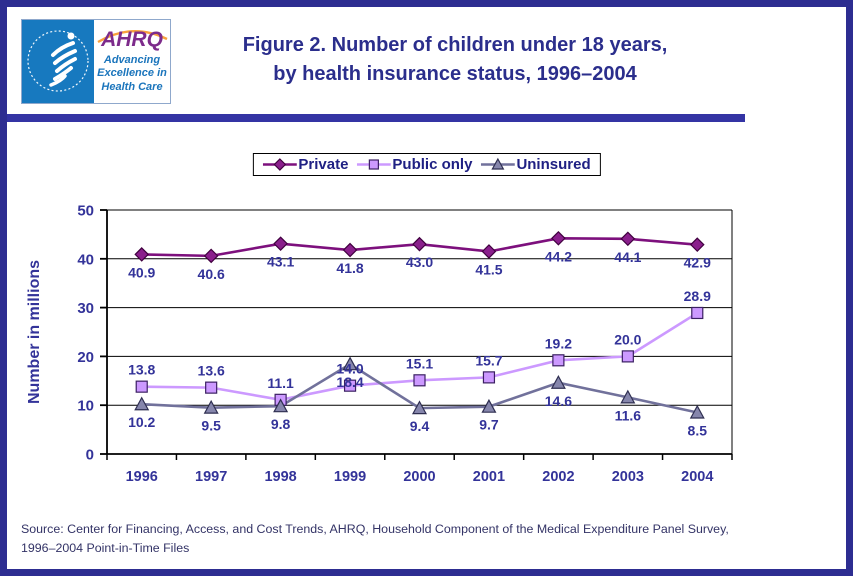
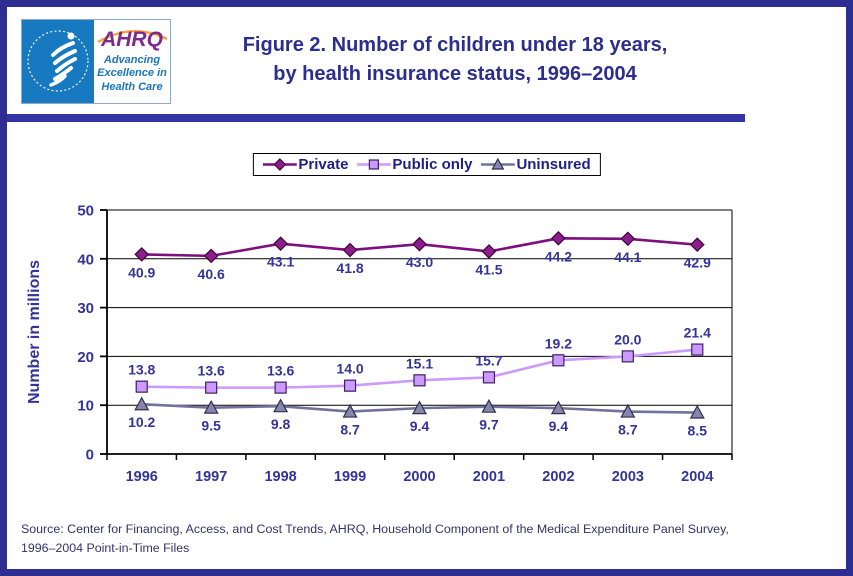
Public only/1998: 11.1 -> 13.6
Uninsured/1999: 18.4 -> 8.7
Uninsured/2002: 14.6 -> 9.4
Uninsured/2003: 11.6 -> 8.7
Public only/2004: 28.9 -> 21.4
